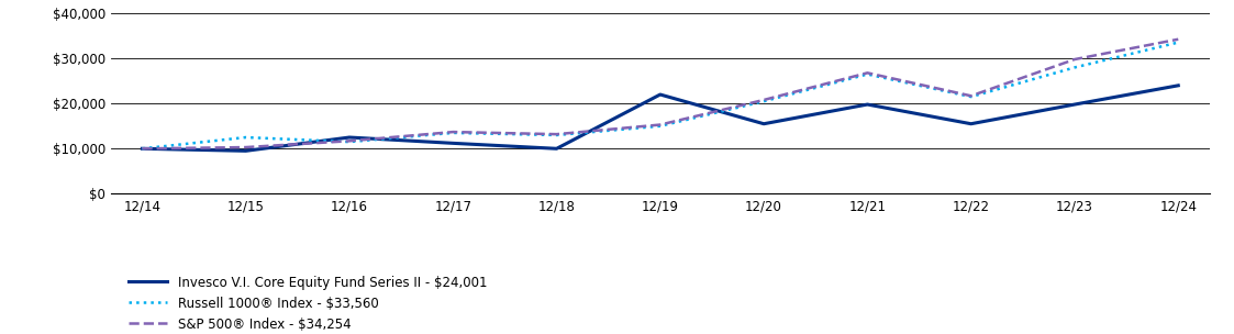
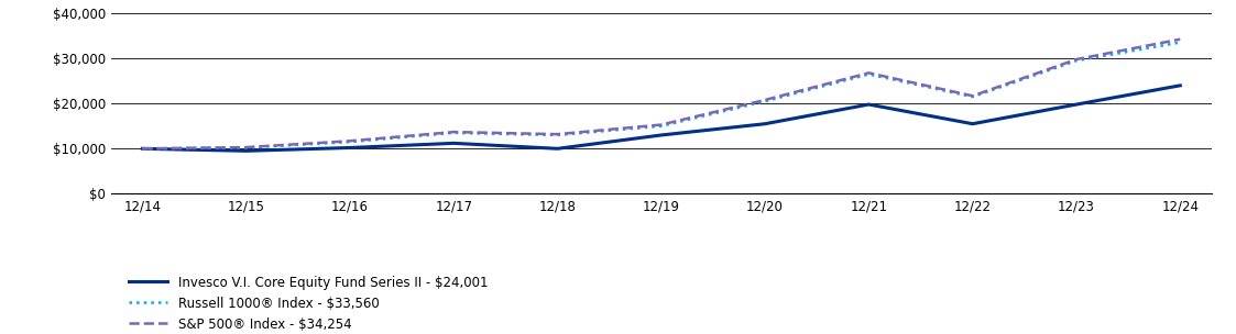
Russell 1000® Index - $33,560/12/15: $12,500 -> $10,200
Invesco V.I. Core Equity Fund Series II - $24,001/12/16: $12,500 -> $10,200
Invesco V.I. Core Equity Fund Series II - $24,001/12/19: $22,000 -> $13,000
Russell 1000® Index - $33,560/12/23: $28,000 -> $29,500
